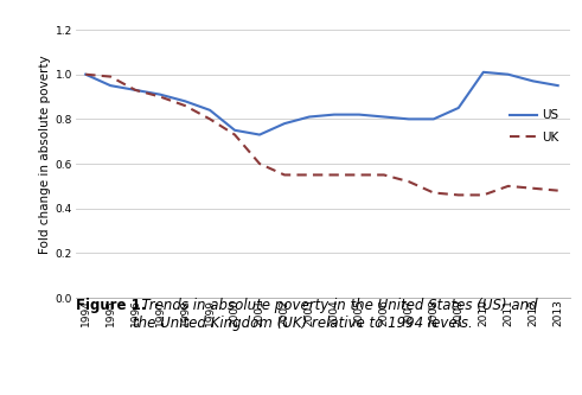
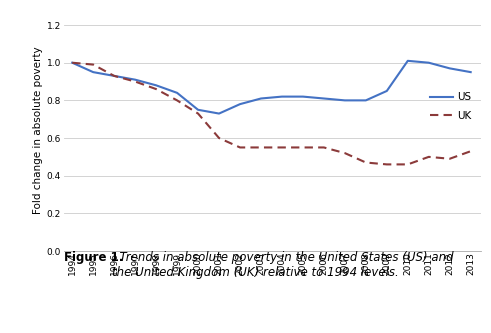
UK/2013: 0.48 -> 0.53
